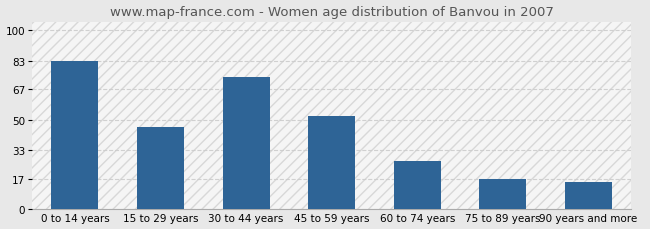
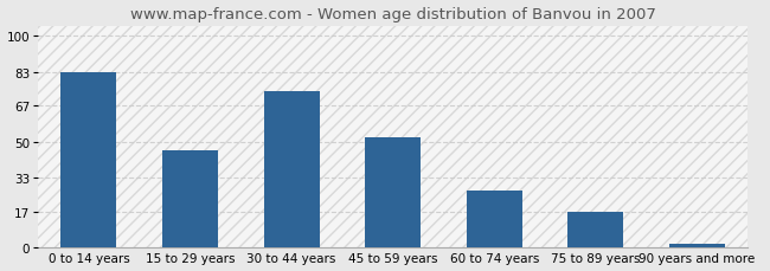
90 years and more: 15 -> 2
